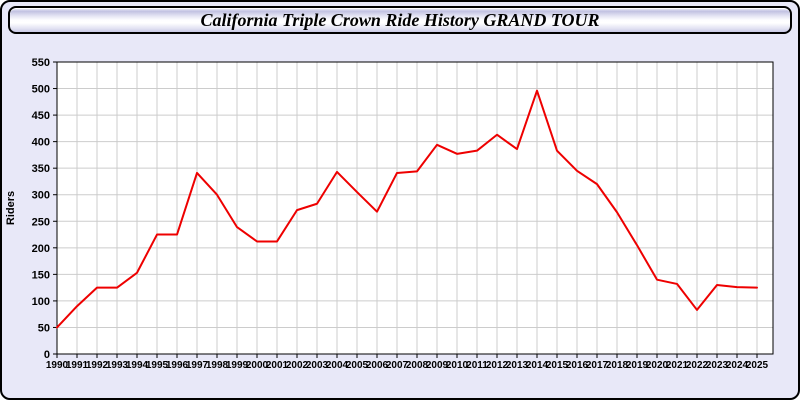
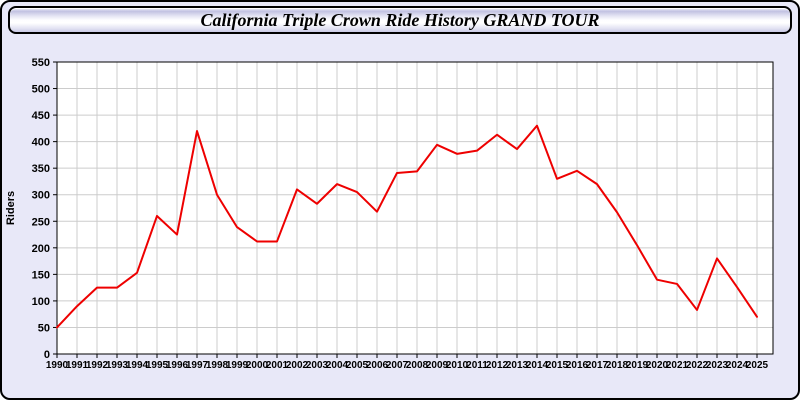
1995: 220 -> 260
1997: 340 -> 420
2002: 270 -> 310
2004: 340 -> 320
2014: 500 -> 430
2015: 380 -> 330
2023: 130 -> 180
2025: 120 -> 70
